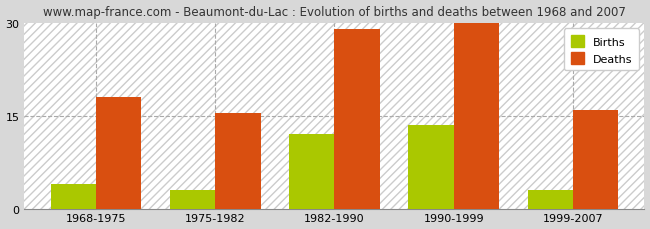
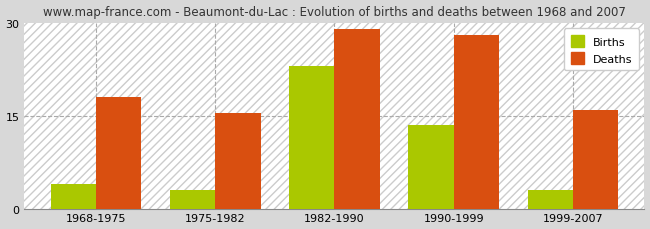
Births/1982-1990: 12.0 -> 23.0
Deaths/1990-1999: 30.0 -> 28.0
